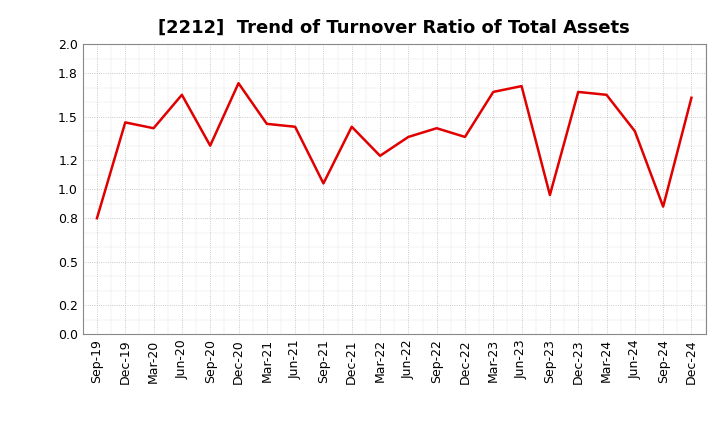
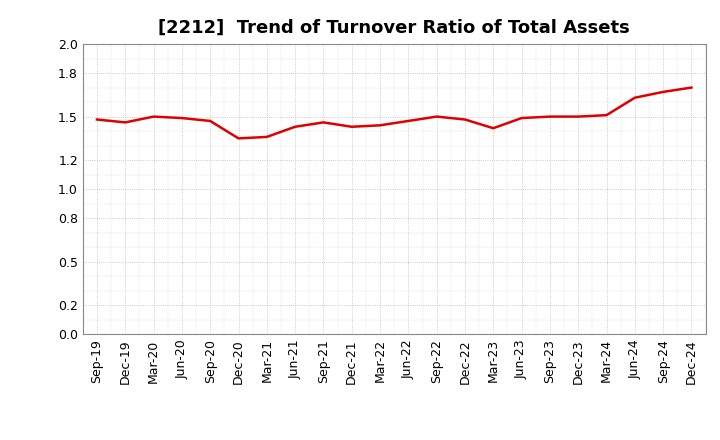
Sep-19: 0.80 -> 1.48
Mar-20: 1.42 -> 1.50
Jun-20: 1.65 -> 1.49
Sep-20: 1.30 -> 1.47
Dec-20: 1.73 -> 1.35
Mar-21: 1.45 -> 1.36
Sep-21: 1.04 -> 1.46
Mar-22: 1.23 -> 1.44
Jun-22: 1.36 -> 1.47
Sep-22: 1.42 -> 1.50
Dec-22: 1.36 -> 1.48
Mar-23: 1.67 -> 1.42
Jun-23: 1.71 -> 1.49
Sep-23: 0.96 -> 1.50
Dec-23: 1.67 -> 1.50
Mar-24: 1.65 -> 1.51
Jun-24: 1.40 -> 1.63
Sep-24: 0.88 -> 1.67
Dec-24: 1.63 -> 1.70
